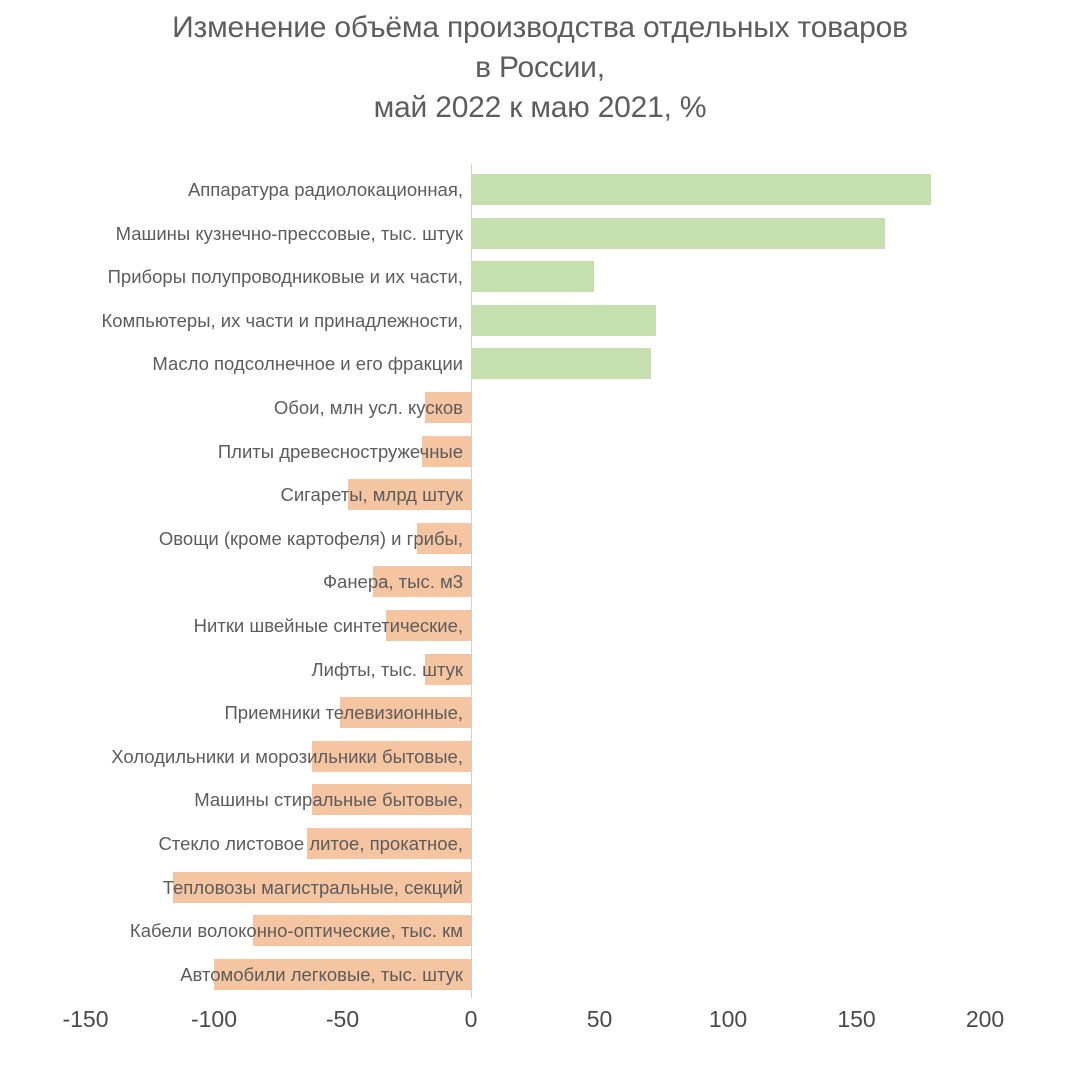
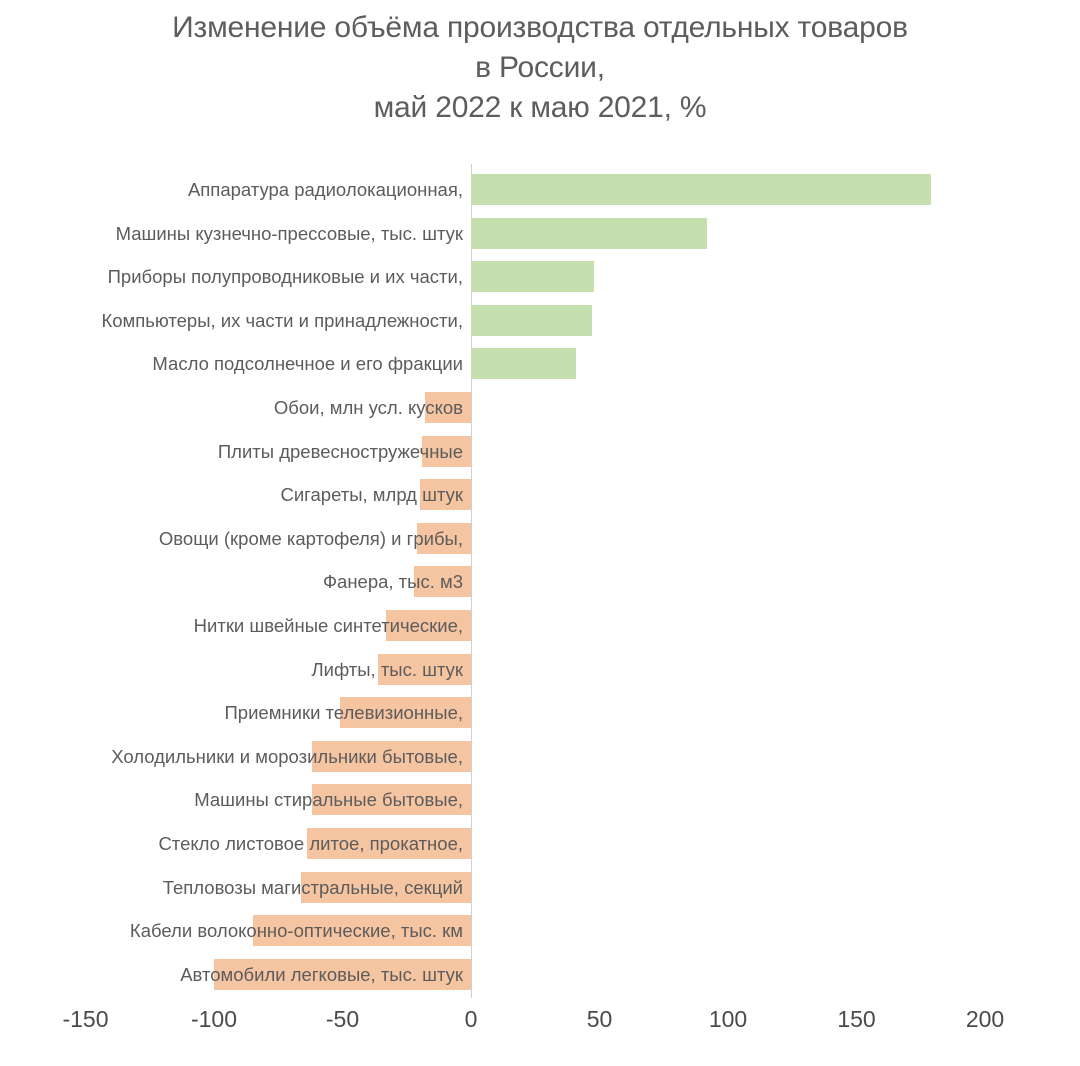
Машины кузнечно-прессовые, тыс. штук: 161 -> 92
Компьютеры, их части и принадлежности,: 72 -> 47
Масло подсолнечное и его фракции: 70 -> 41
Сигареты, млрд штук: -48 -> -20
Фанера, тыс. м3: -38 -> -22
Лифты, тыс. штук: -18 -> -36
Тепловозы магистральные, секций: -116 -> -66
